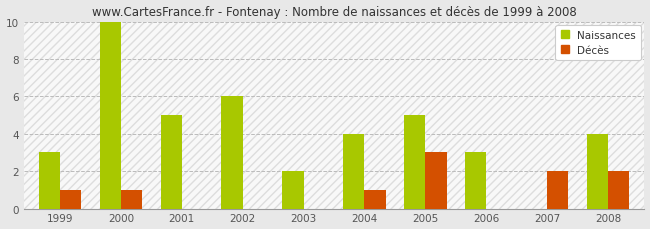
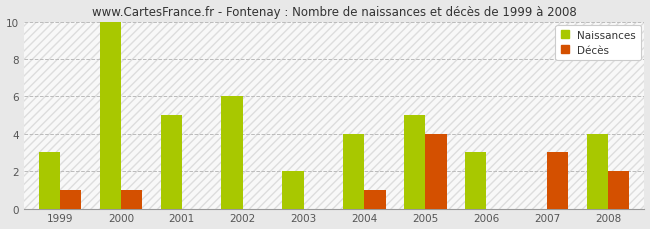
Décès/2005: 3 -> 4
Décès/2007: 2 -> 3
